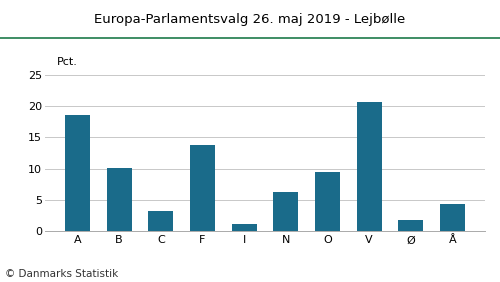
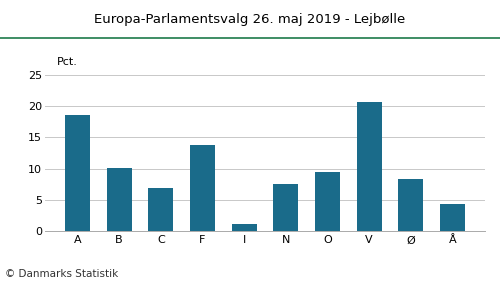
C: 3.2 -> 6.9
N: 6.2 -> 7.6
Ø: 1.8 -> 8.3
